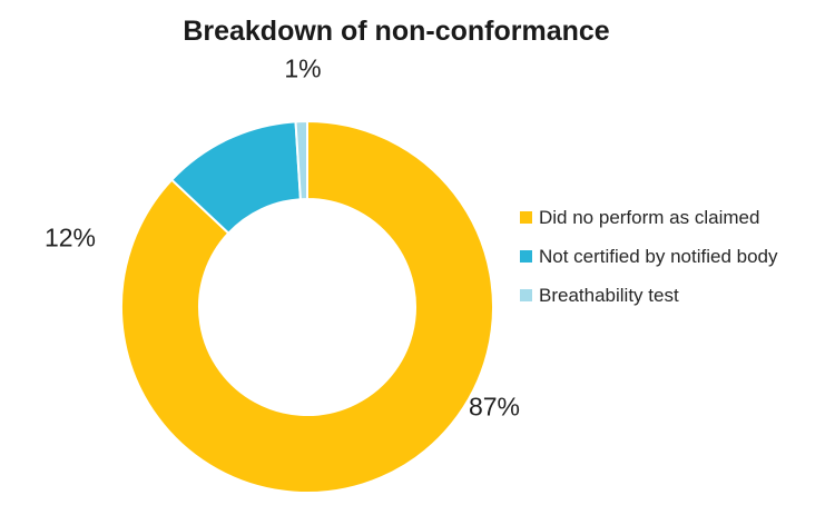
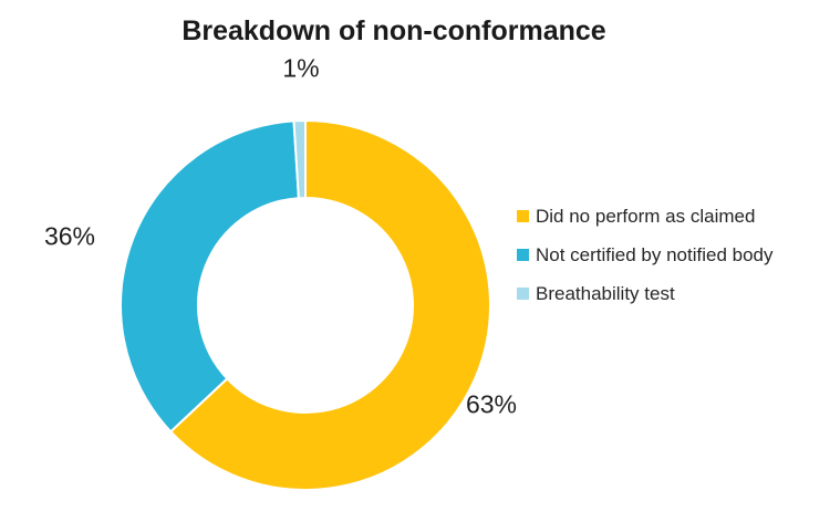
Did no perform as claimed: 87% -> 63%
Not certified by notified body: 12% -> 36%
